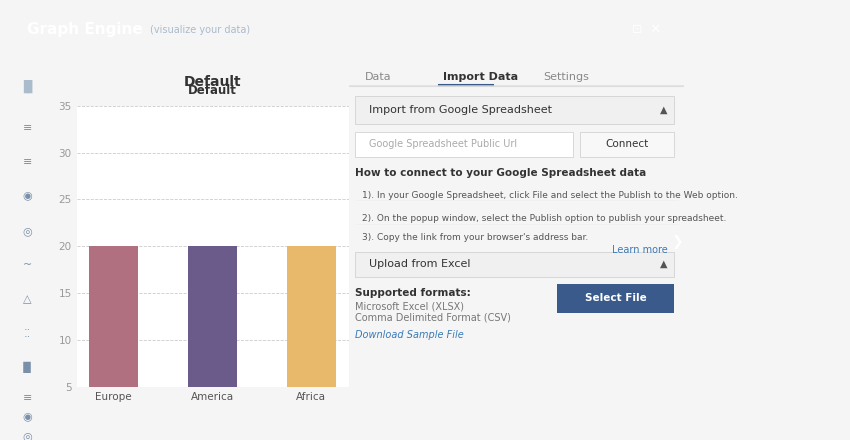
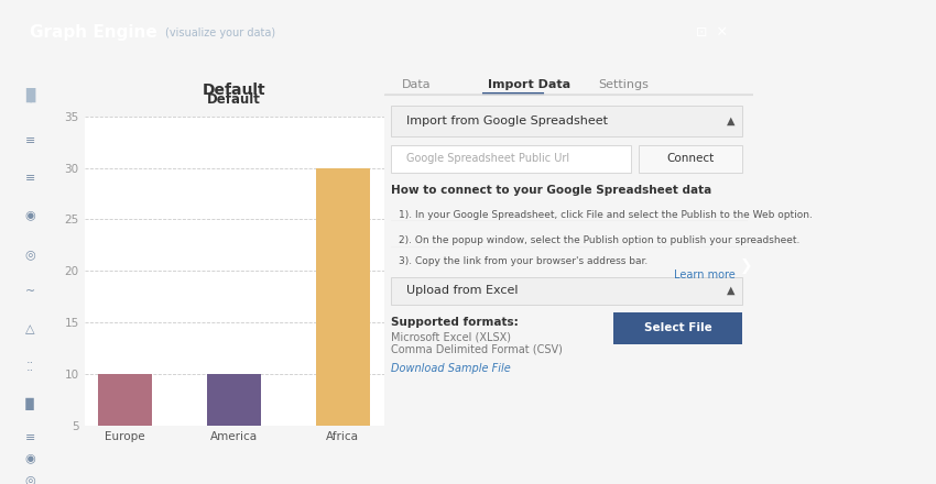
Europe: 20 -> 10
America: 20 -> 10
Africa: 20 -> 30
